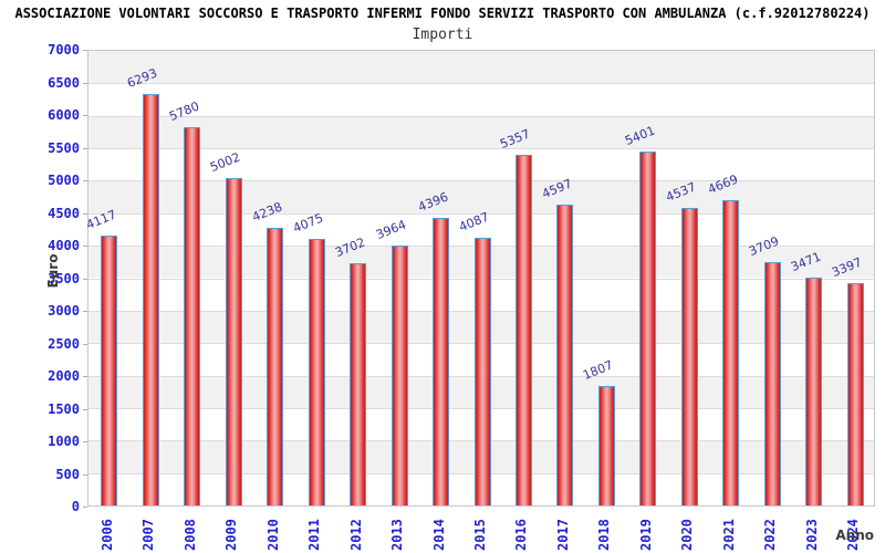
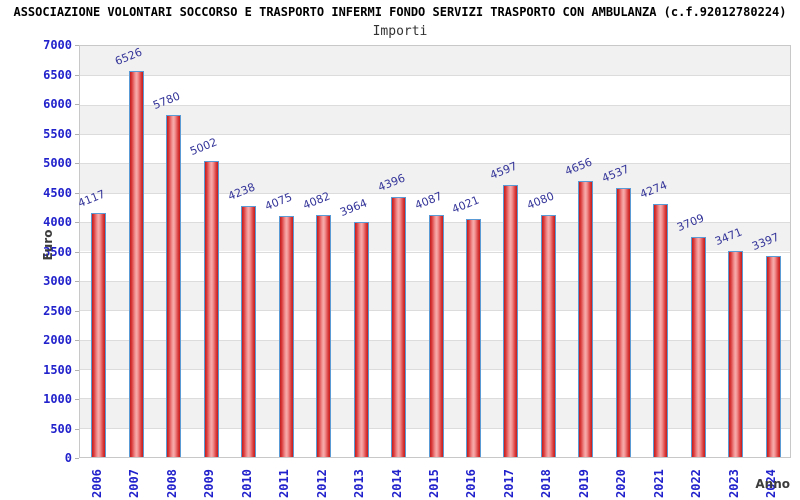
2007: 6293 -> 6526
2012: 3702 -> 4082
2016: 5357 -> 4021
2018: 1807 -> 4080
2019: 5401 -> 4656
2021: 4669 -> 4274
